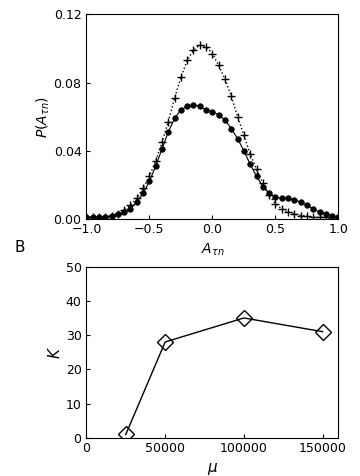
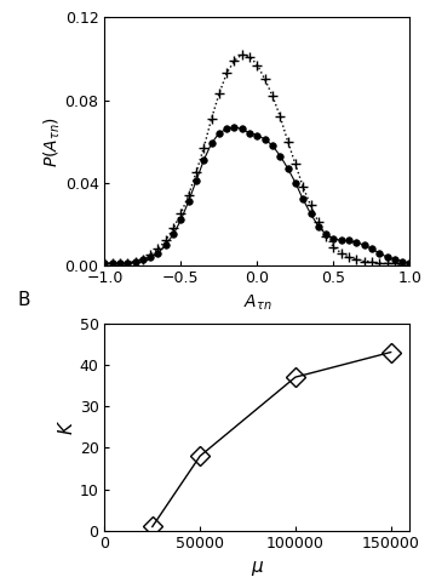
50000: 28 -> 18
100000: 35 -> 37
150000: 31 -> 43
